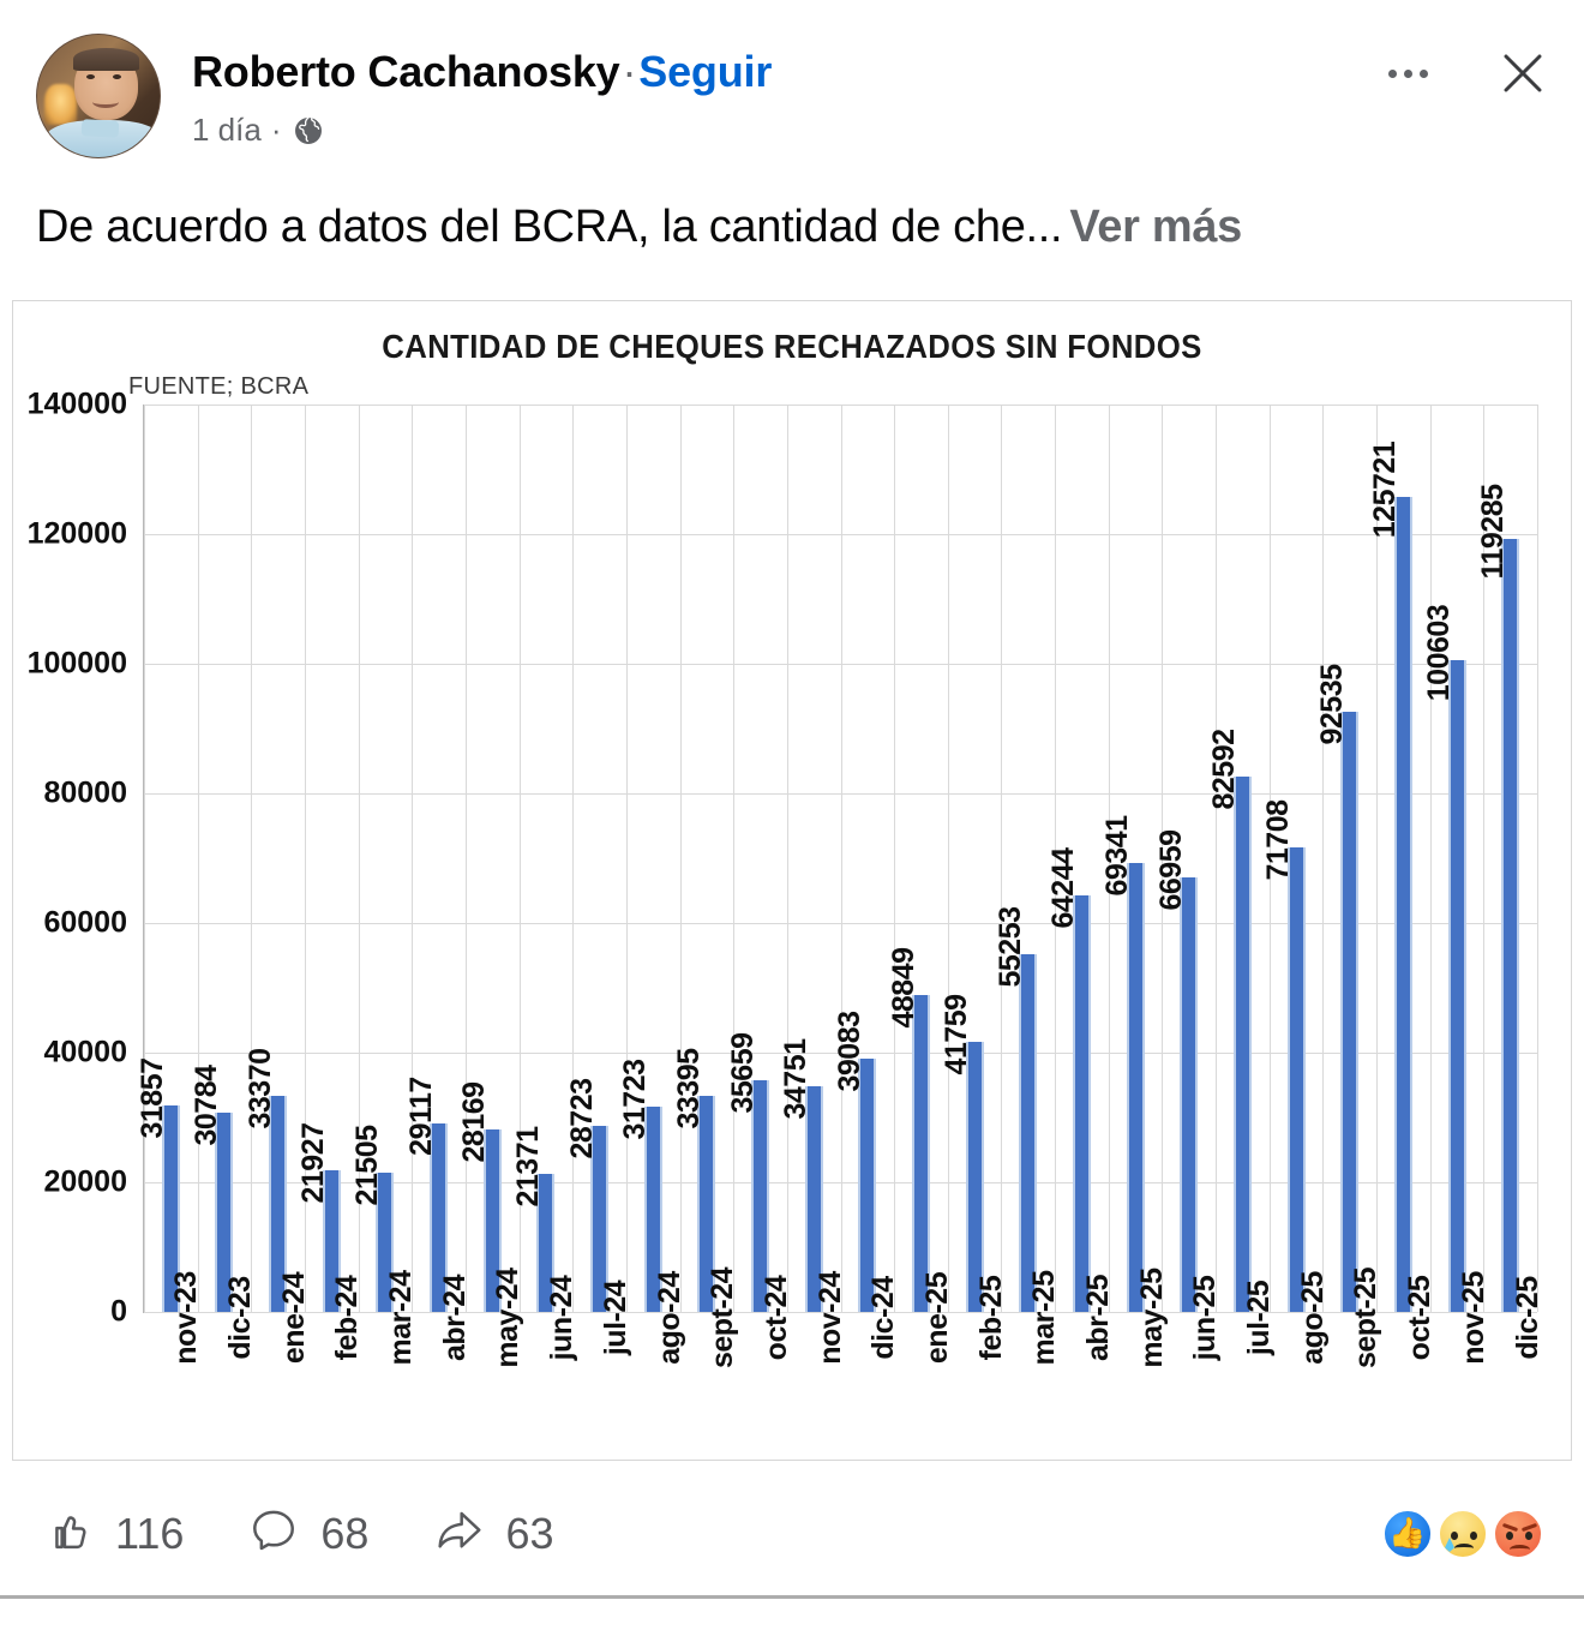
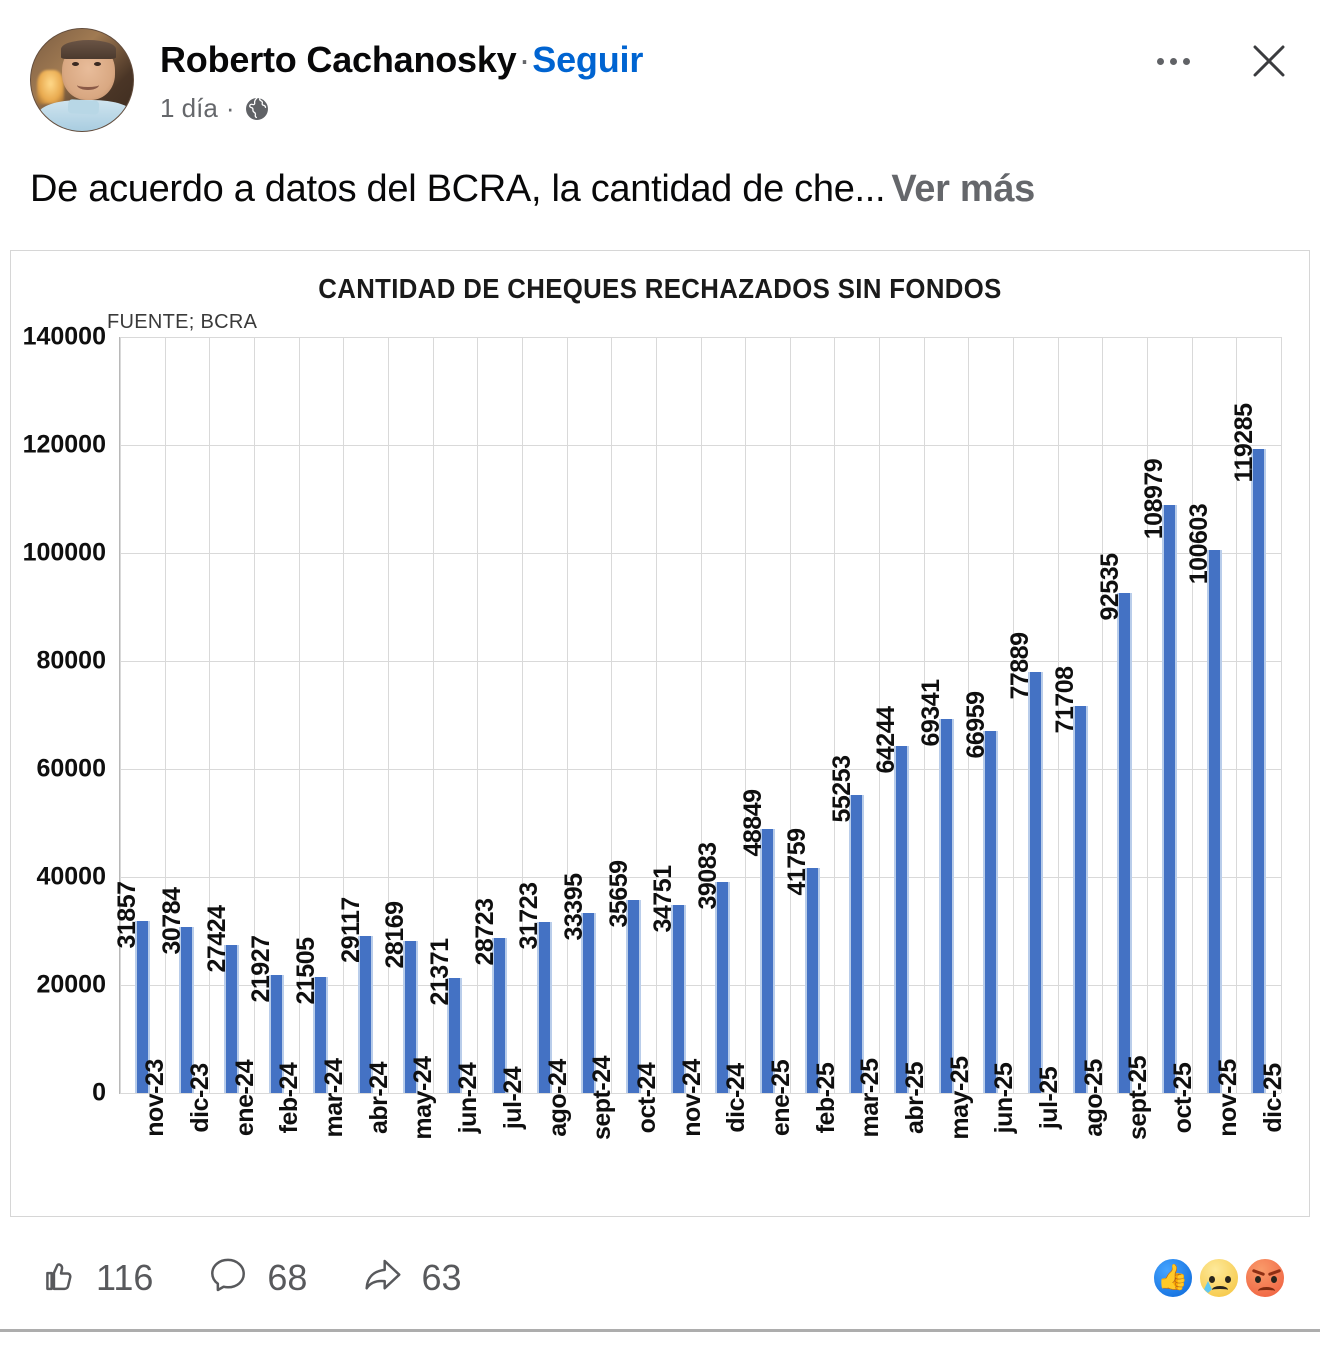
ene-24: 33370 -> 27424
jul-25: 82592 -> 77889
oct-25: 125721 -> 108979
